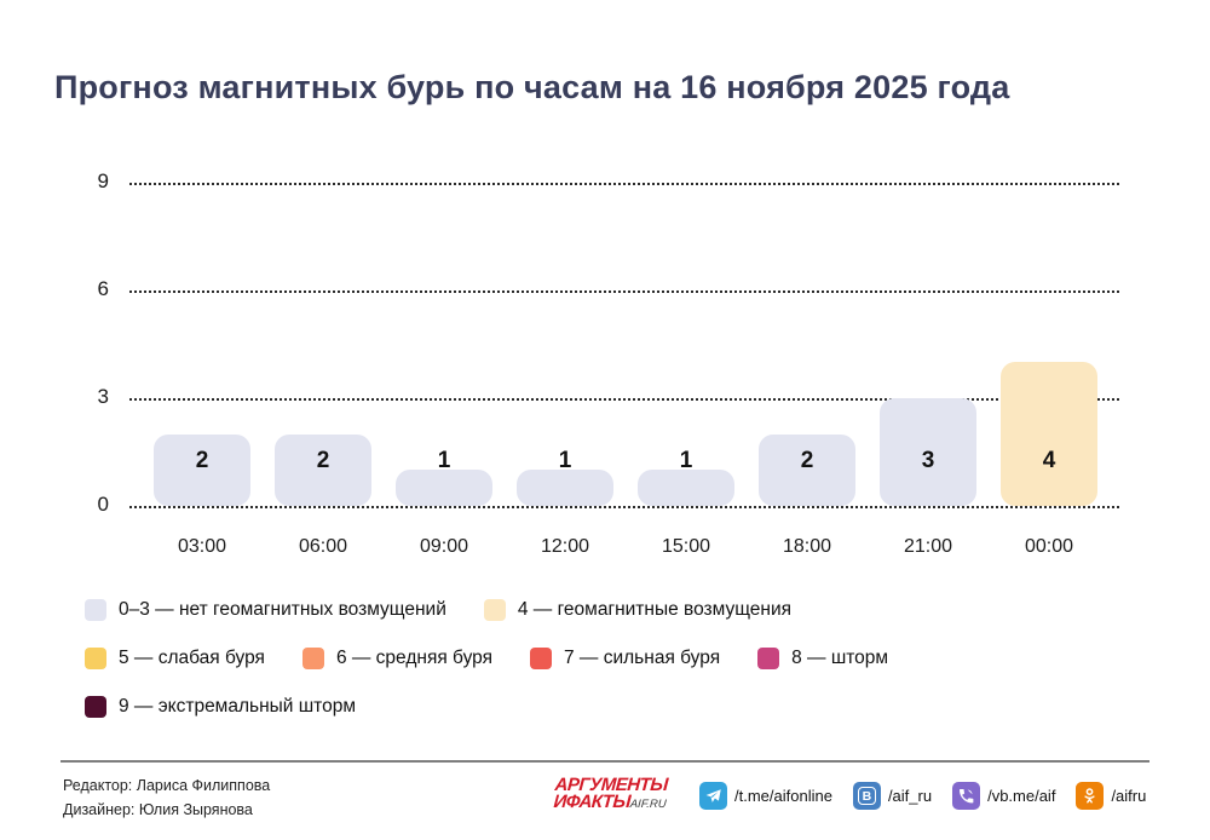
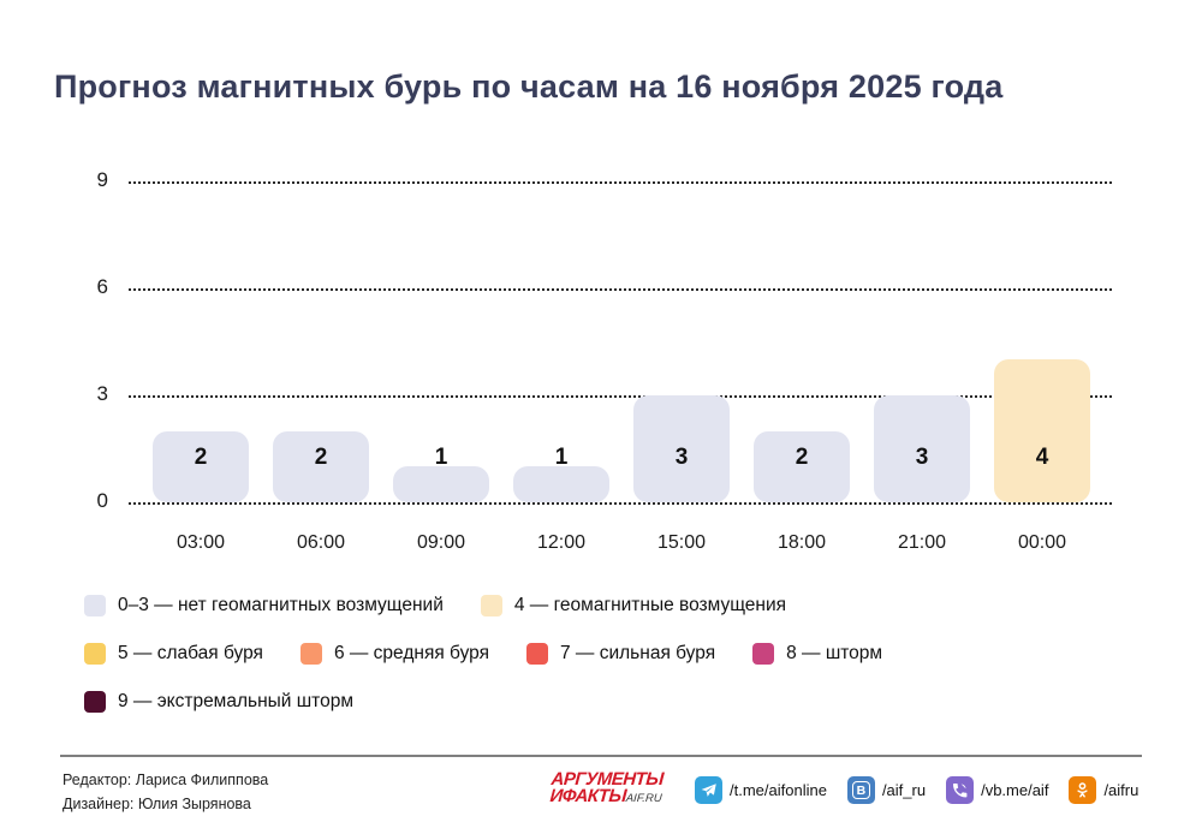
15:00: 1 -> 3
